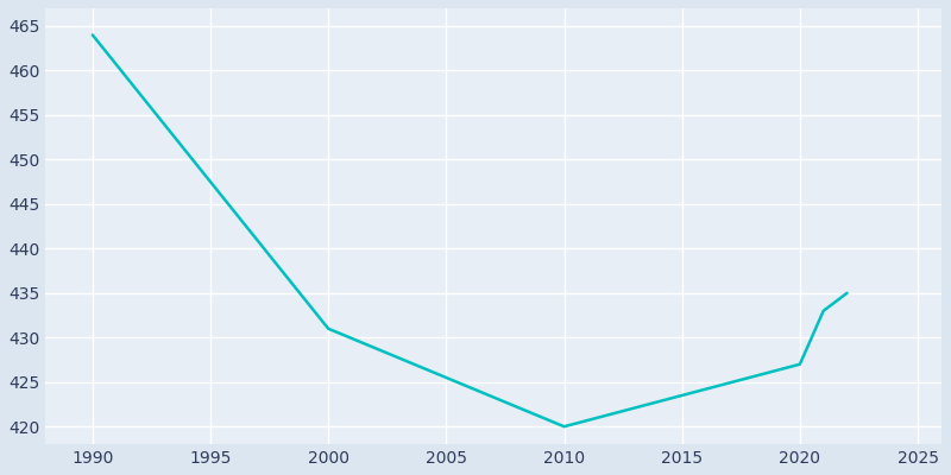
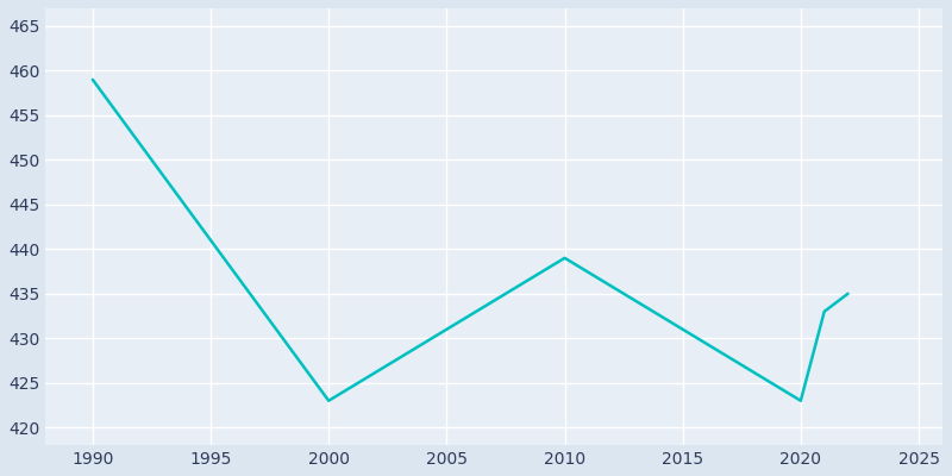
1990: 464 -> 459
2000: 431 -> 423
2010: 420 -> 439
2020: 427 -> 423
